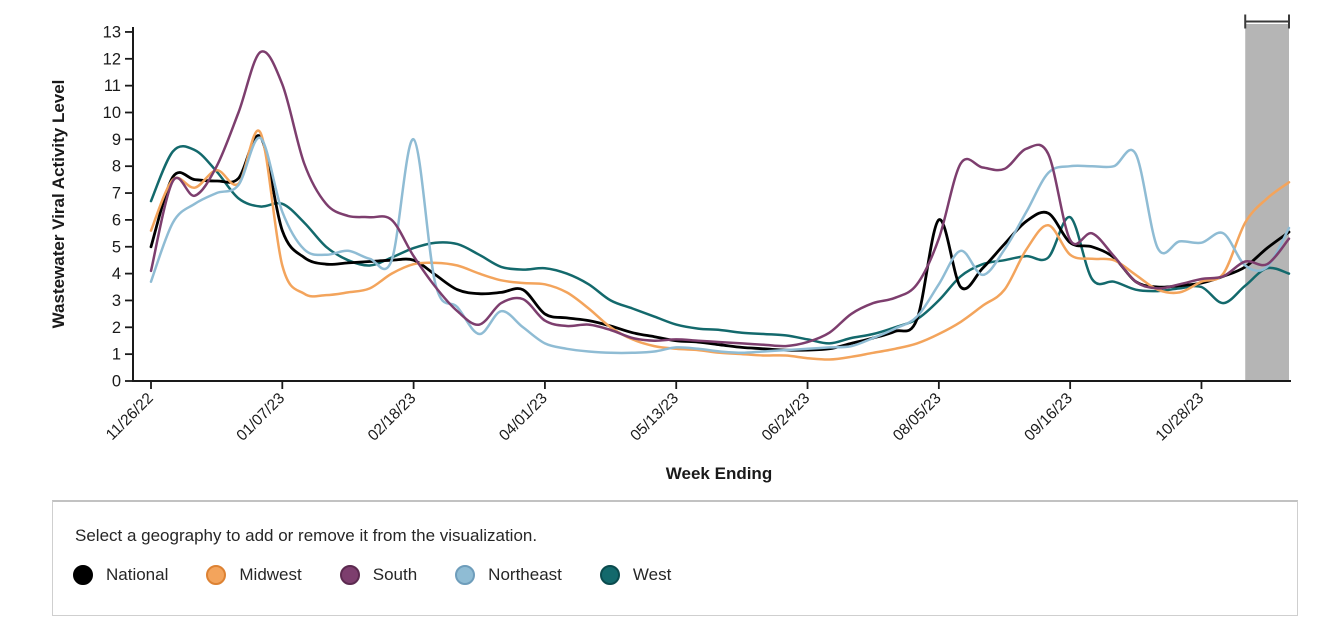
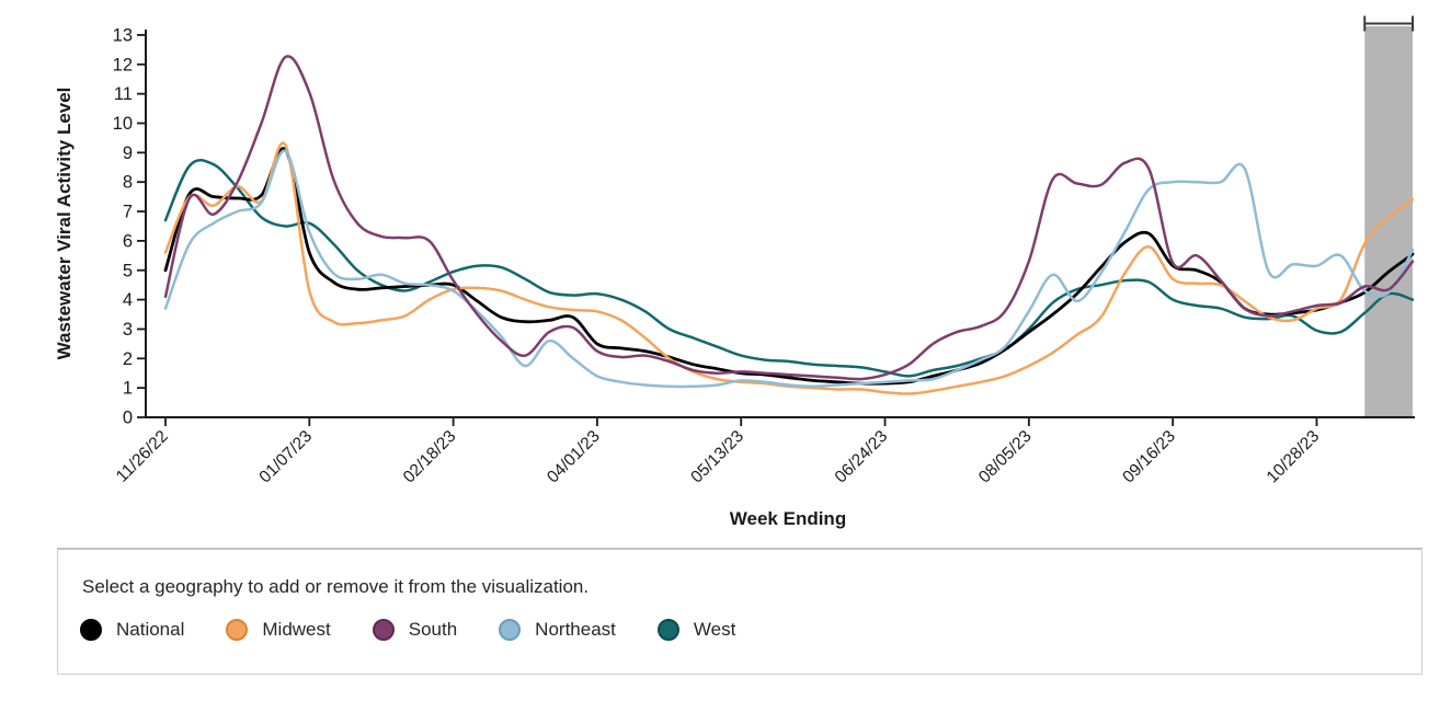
Northeast/02/18/23: 9.0 -> 4.3
National/08/05/23: 6.0 -> 2.9
West/09/16/23: 6.1 -> 4.0
West/10/28/23: 3.5 -> 3.0
